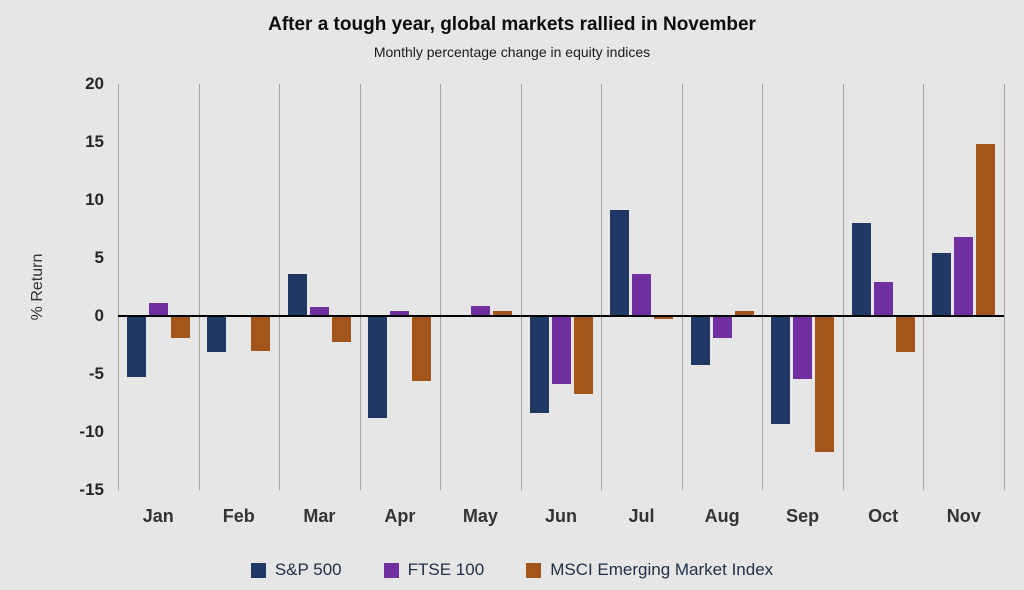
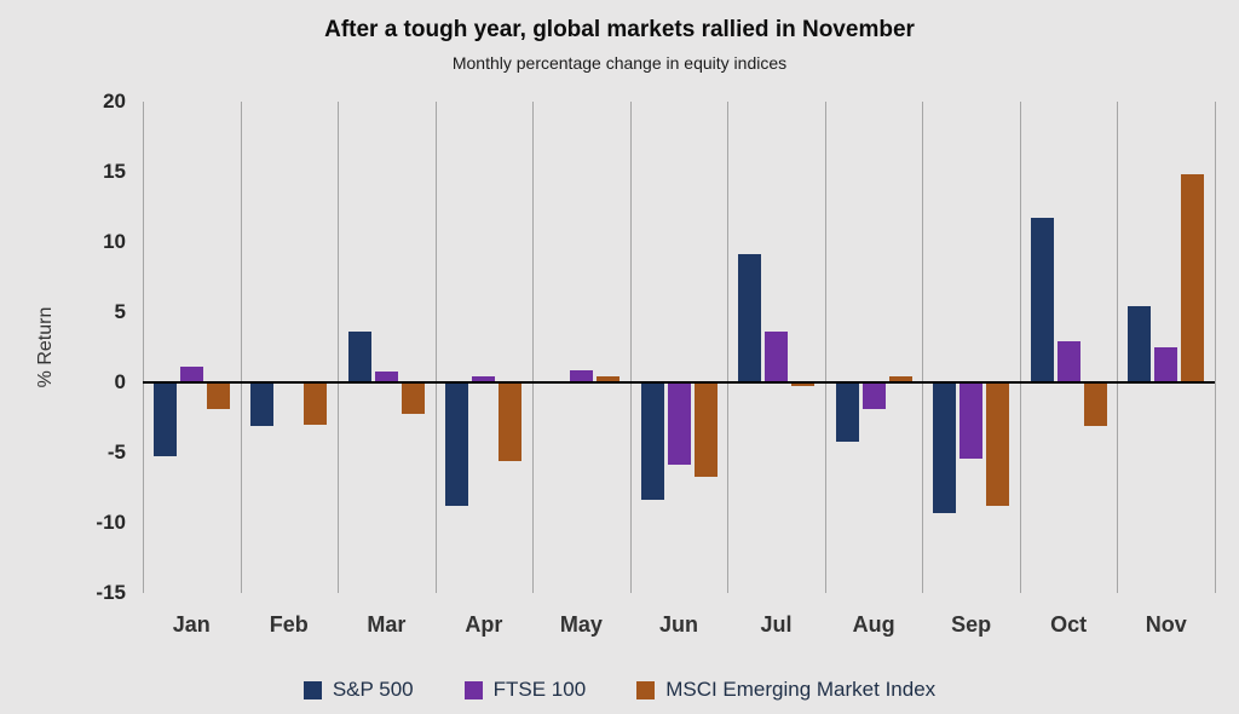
MSCI Emerging Market Index/Sep: -11.7 -> -8.8
S&P 500/Oct: 8.0 -> 11.7
FTSE 100/Nov: 6.8 -> 2.5
